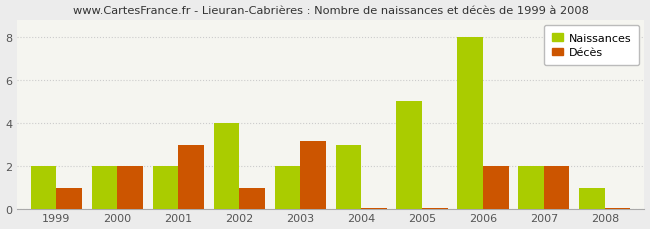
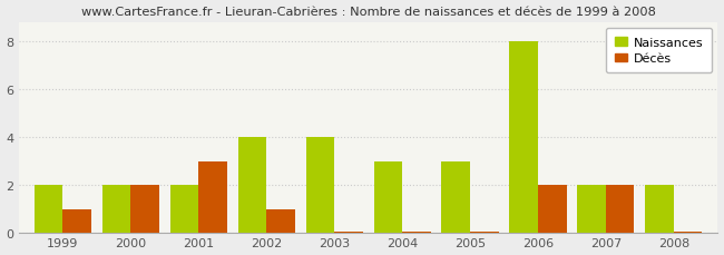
Naissances/2003: 2 -> 4
Décès/2003: 3.15 -> 0.08
Naissances/2005: 5 -> 3
Naissances/2008: 1 -> 2
